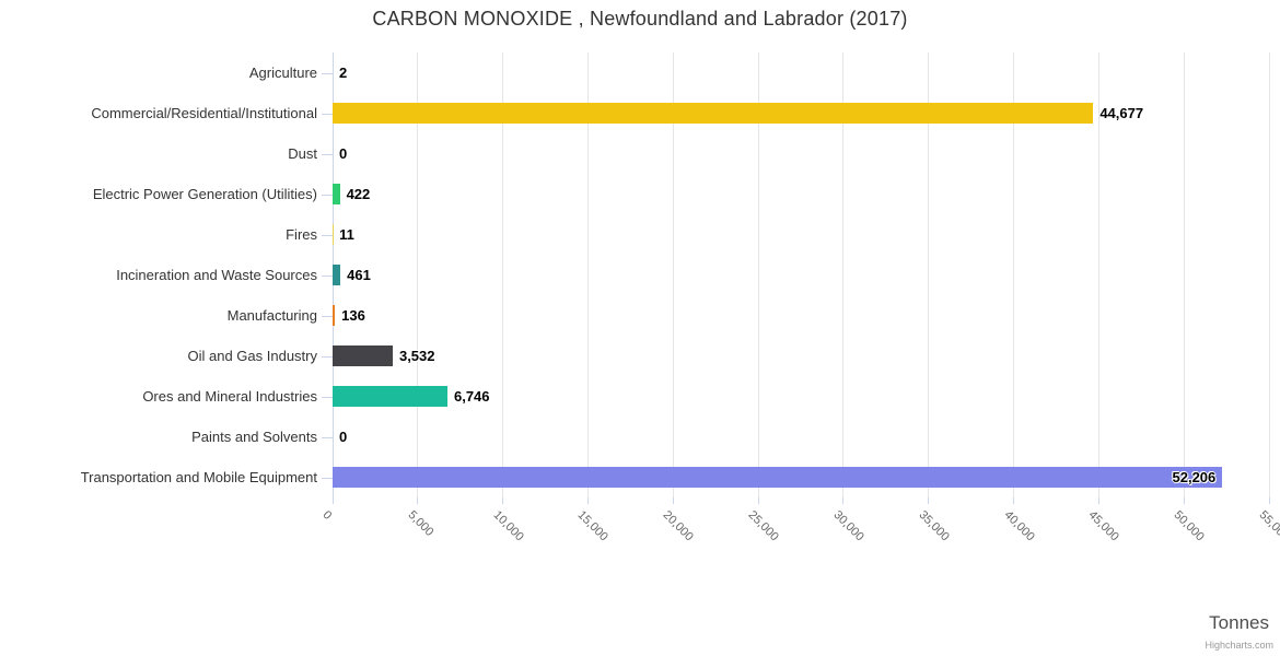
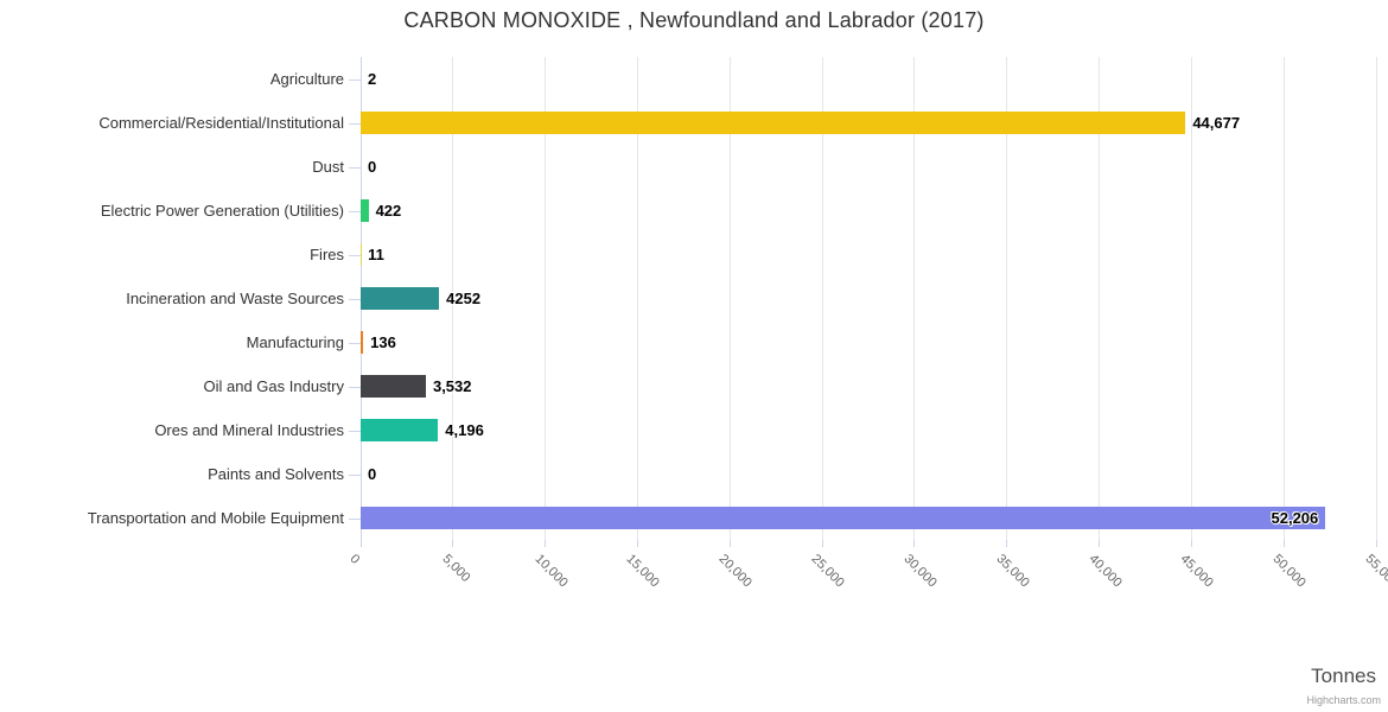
Incineration and Waste Sources: 461 -> 4252
Ores and Mineral Industries: 6,746 -> 4,196
